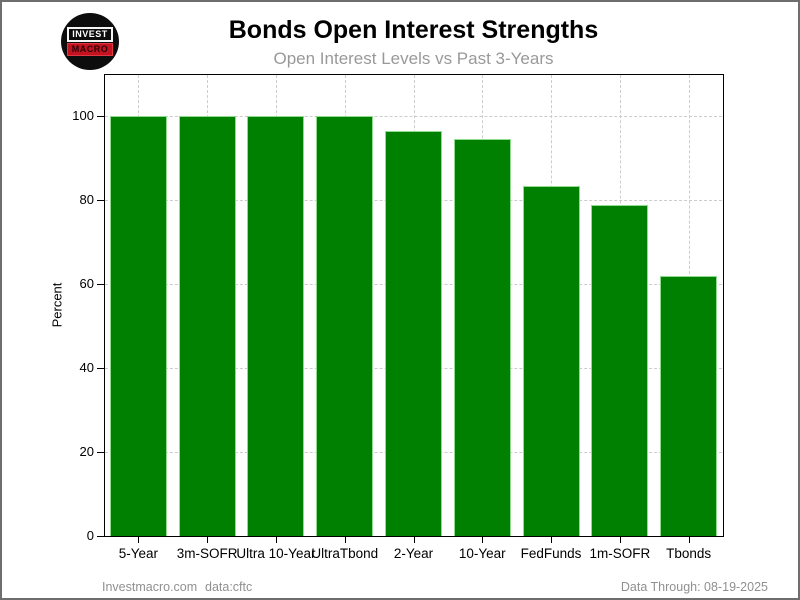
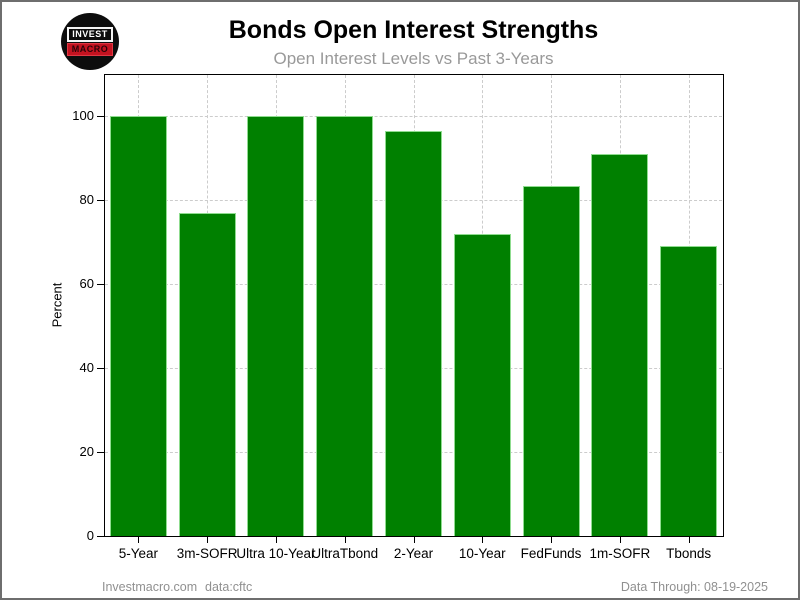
3m-SOFR: 100 -> 77
10-Year: 94 -> 72
1m-SOFR: 79 -> 91
Tbonds: 62 -> 69
